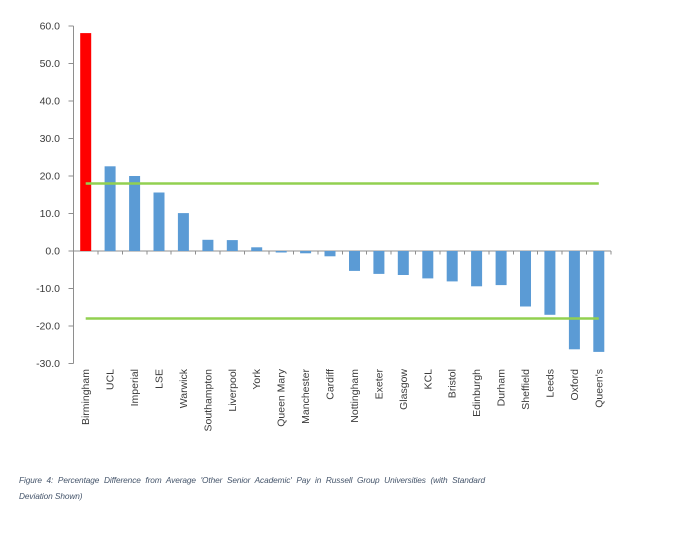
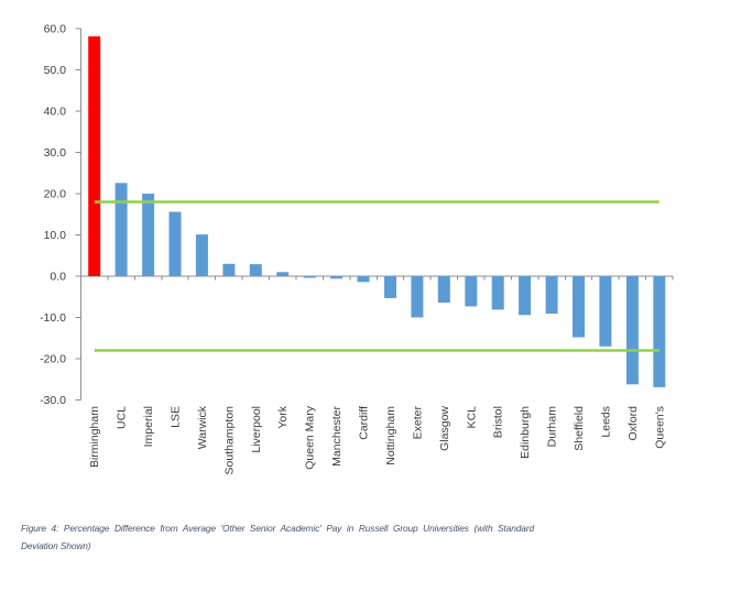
Exeter: -6 -> -10
